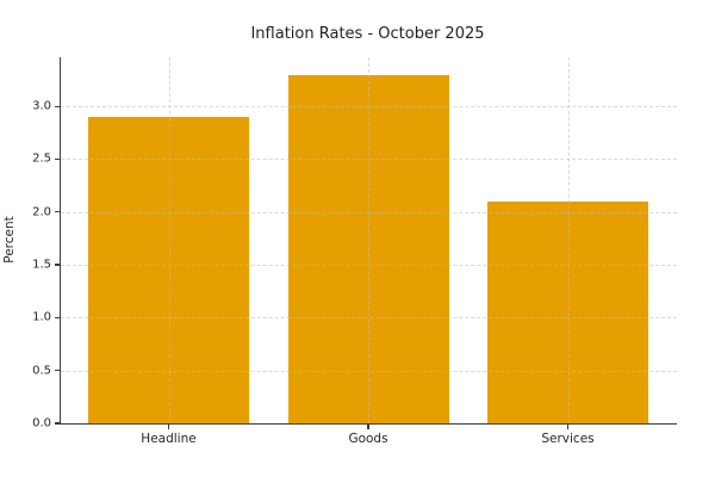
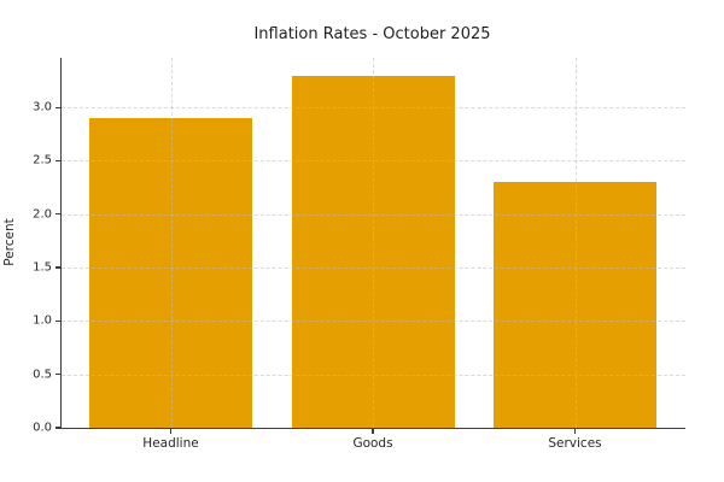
Services: 2.1 -> 2.3
